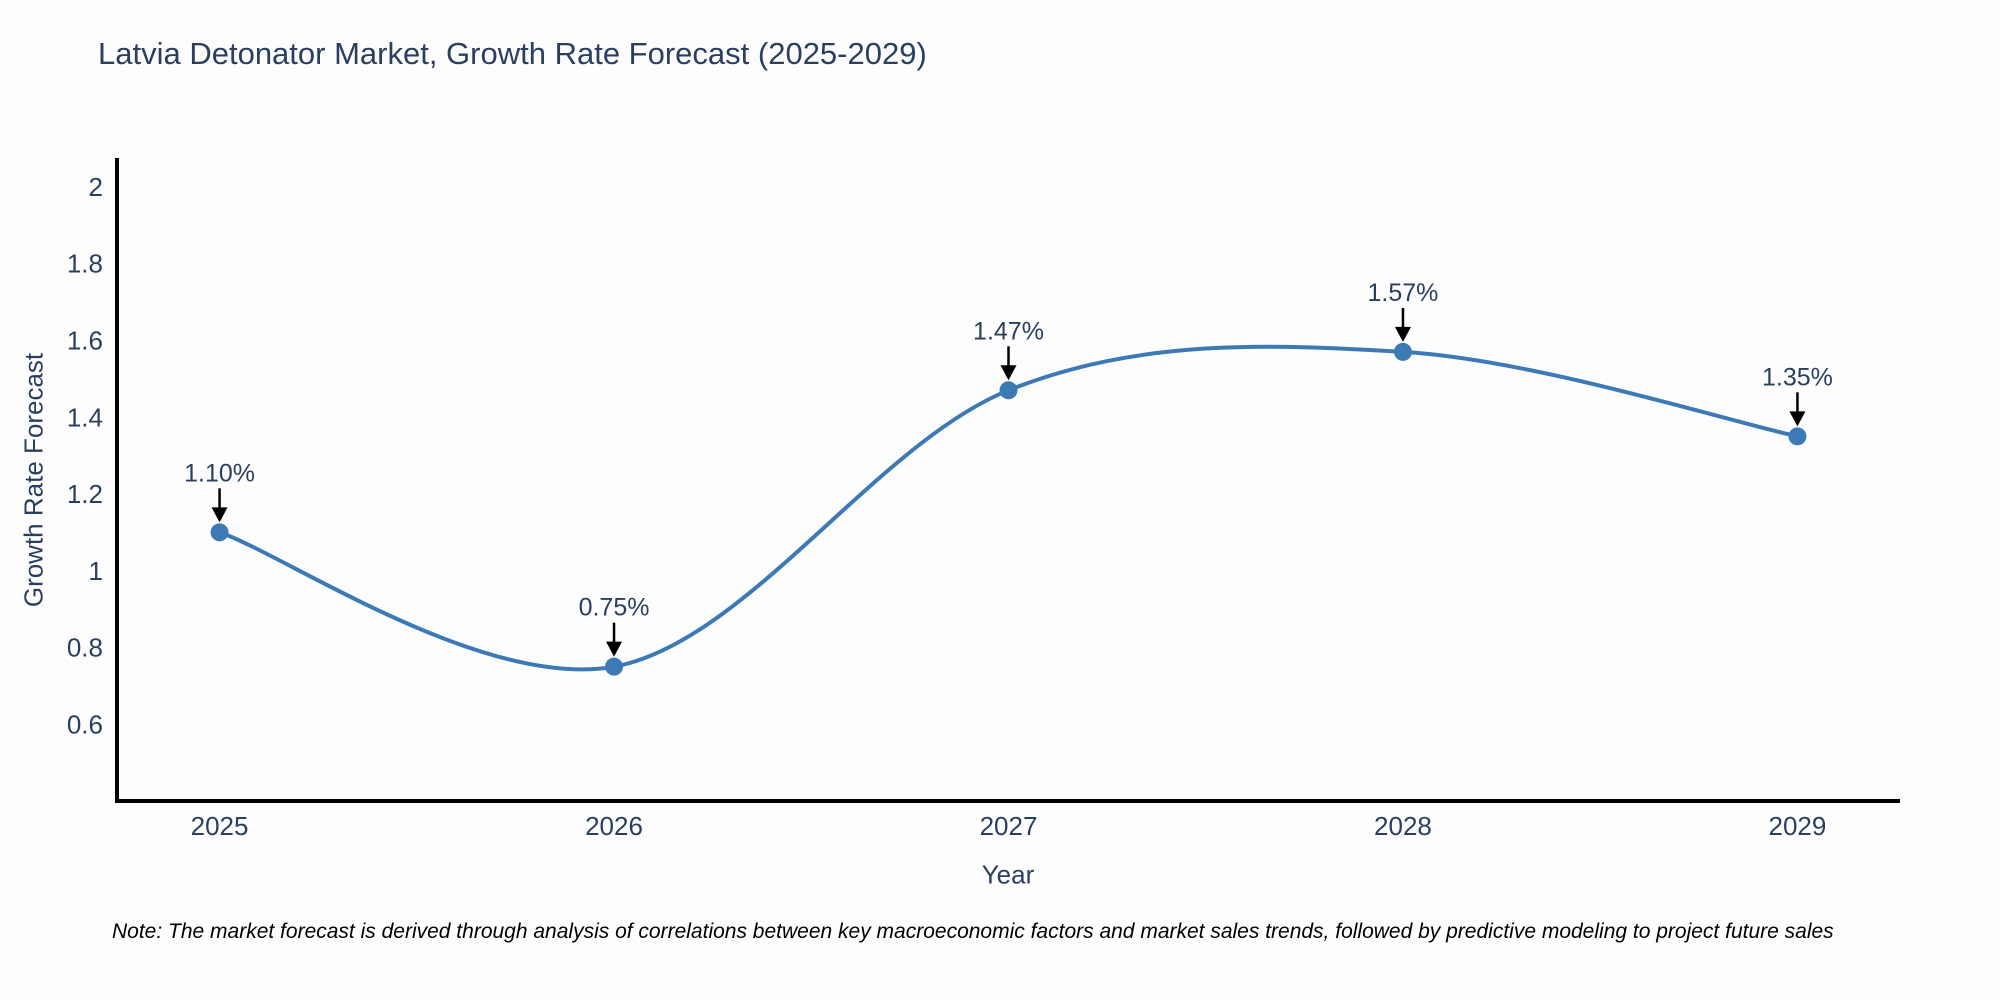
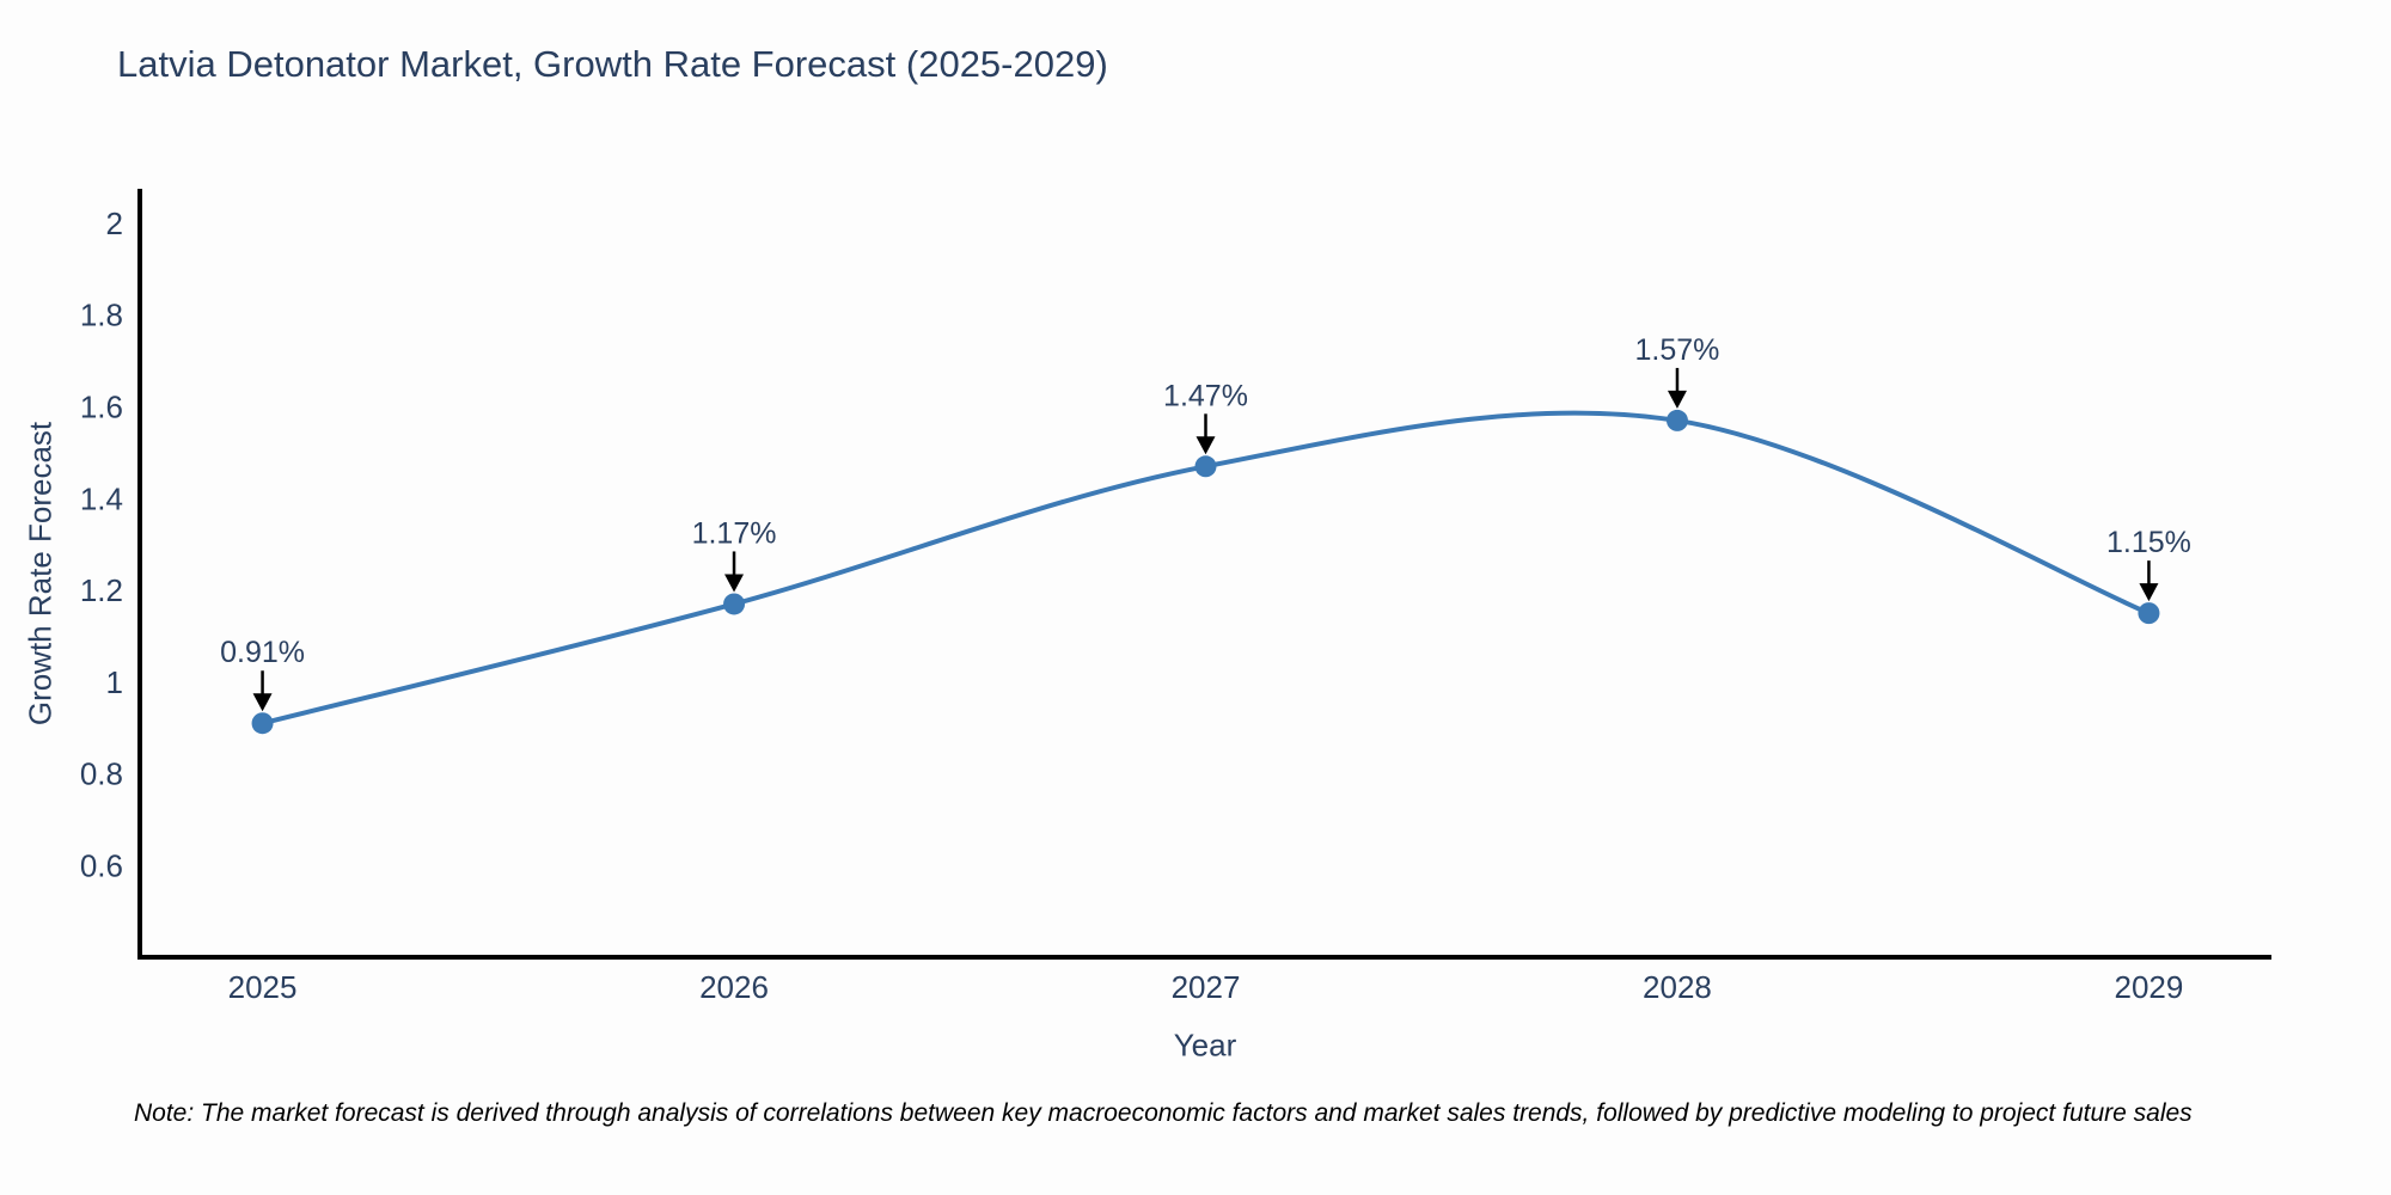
2025: 1.10% -> 0.91%
2026: 0.75% -> 1.17%
2029: 1.35% -> 1.15%
